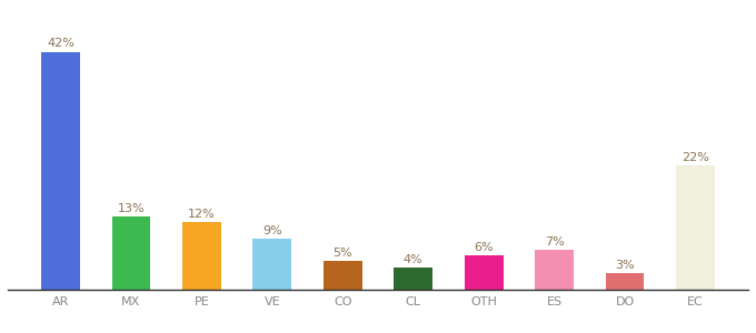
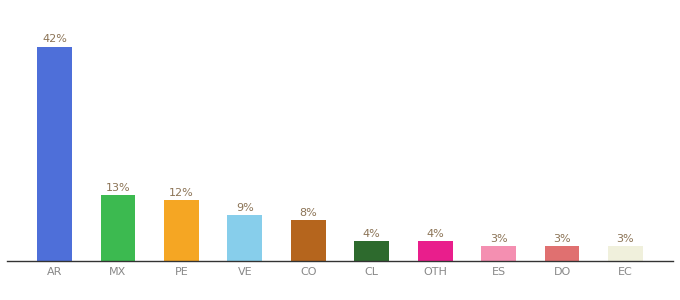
CO: 5% -> 8%
OTH: 6% -> 4%
ES: 7% -> 3%
EC: 22% -> 3%
